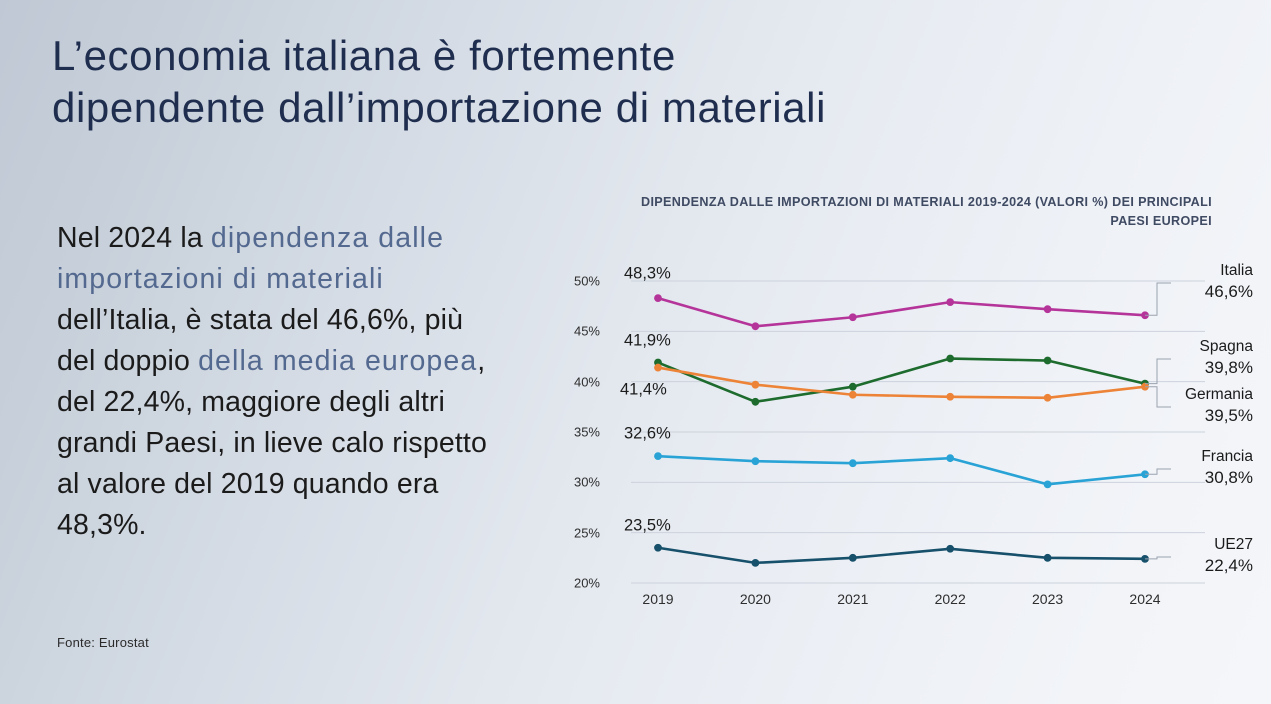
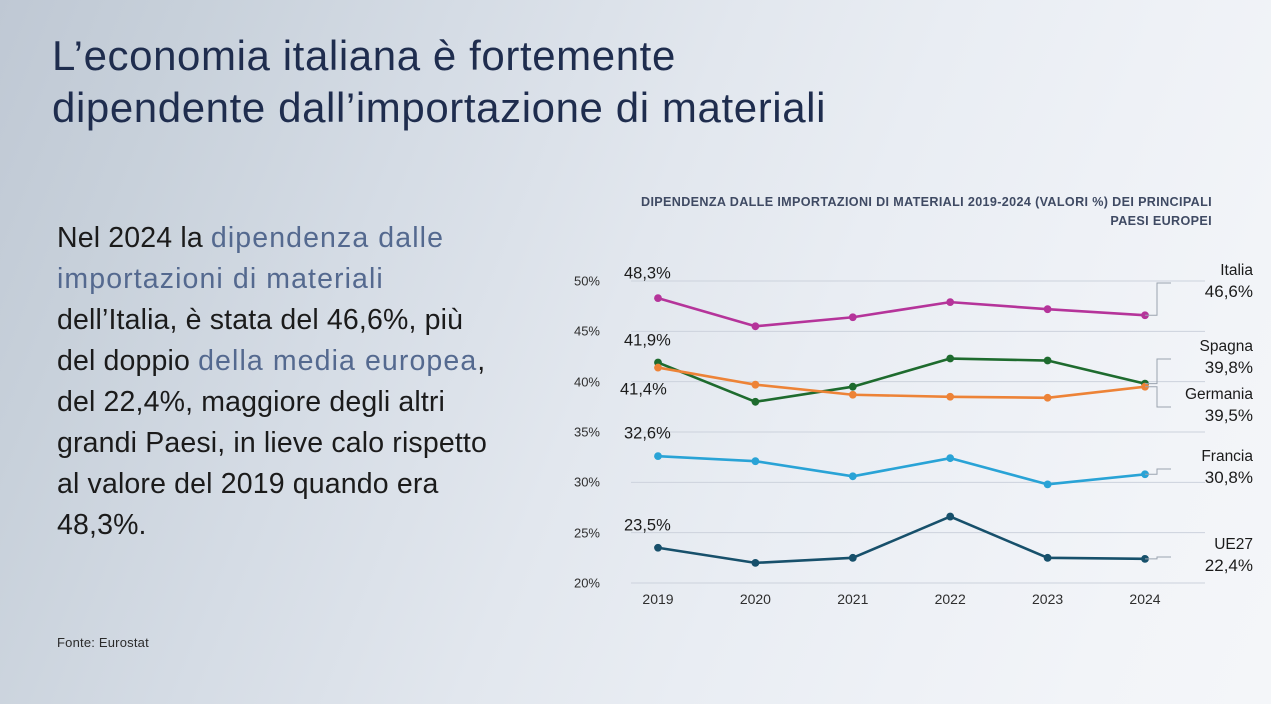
Francia/2021: 31.9% -> 30.6%
UE27/2022: 23.4% -> 26.6%
